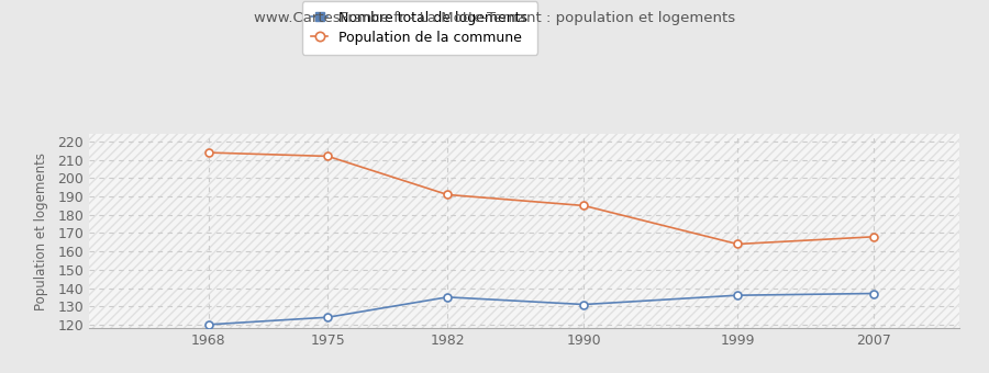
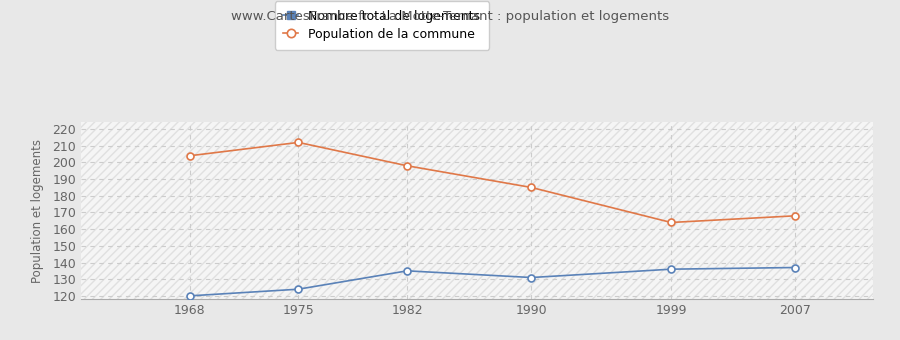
Population de la commune/1968: 214 -> 204
Population de la commune/1982: 191 -> 198
